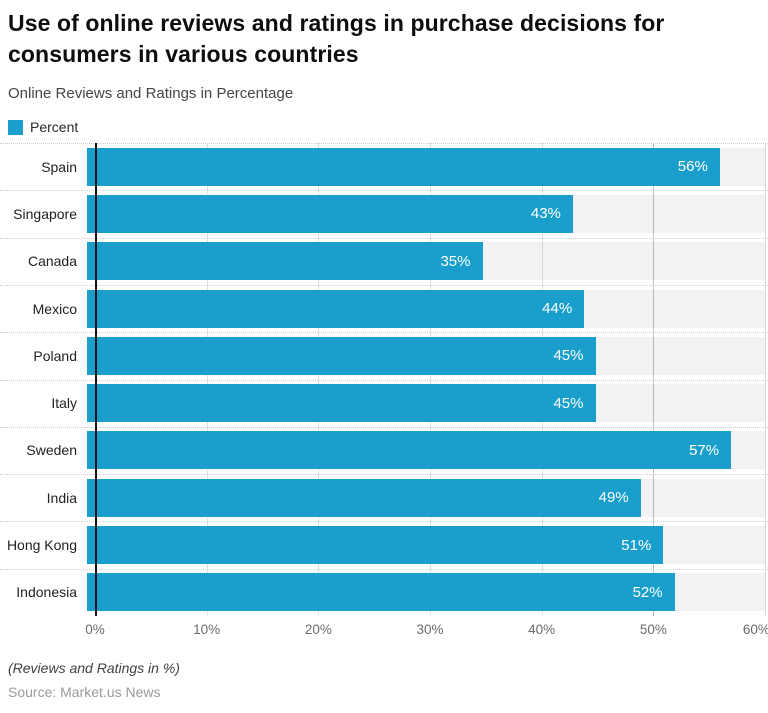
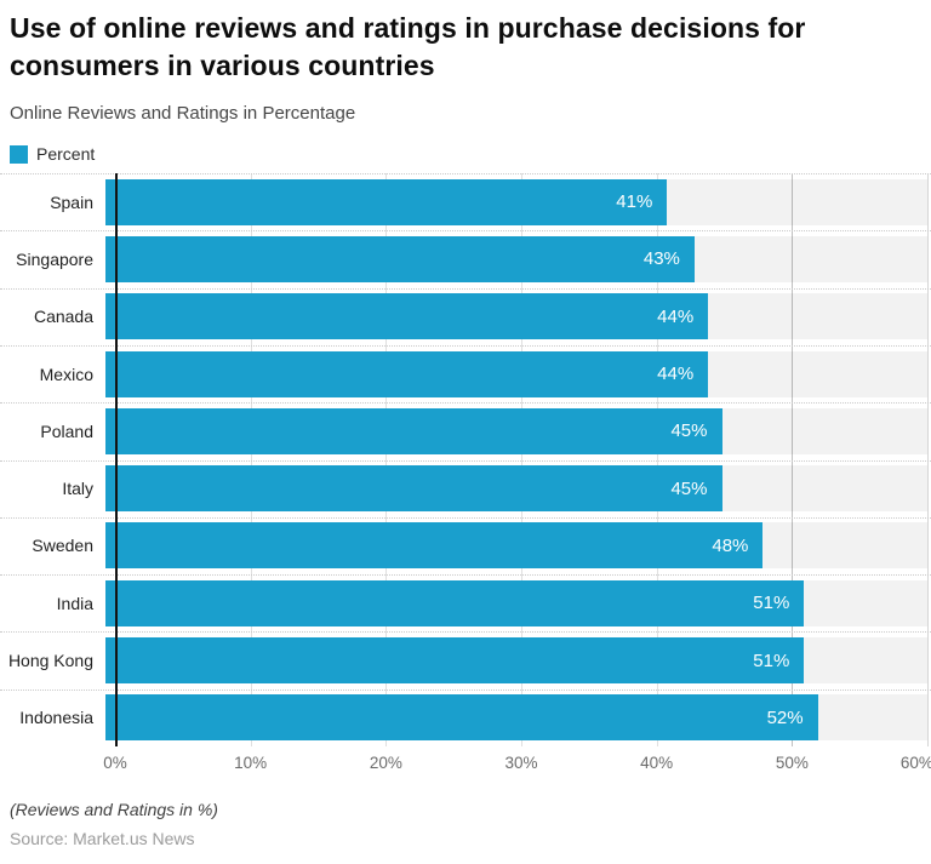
Spain: 56% -> 41%
Canada: 35% -> 44%
Sweden: 57% -> 48%
India: 49% -> 51%
